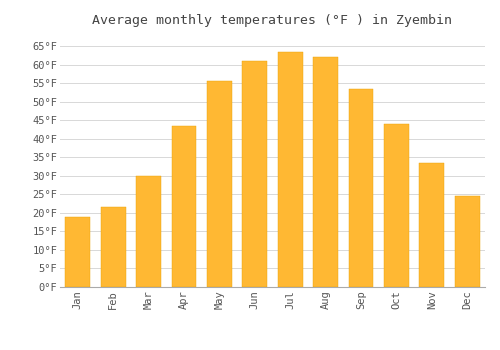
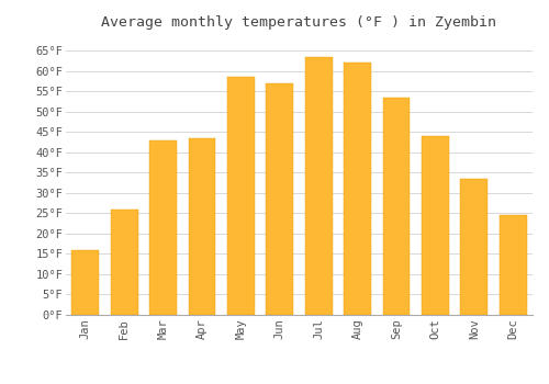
Jan: 19.0°F -> 16.0°F
Feb: 21.5°F -> 26.0°F
Mar: 30.0°F -> 43.0°F
May: 55.5°F -> 58.5°F
Jun: 61.0°F -> 57.0°F
